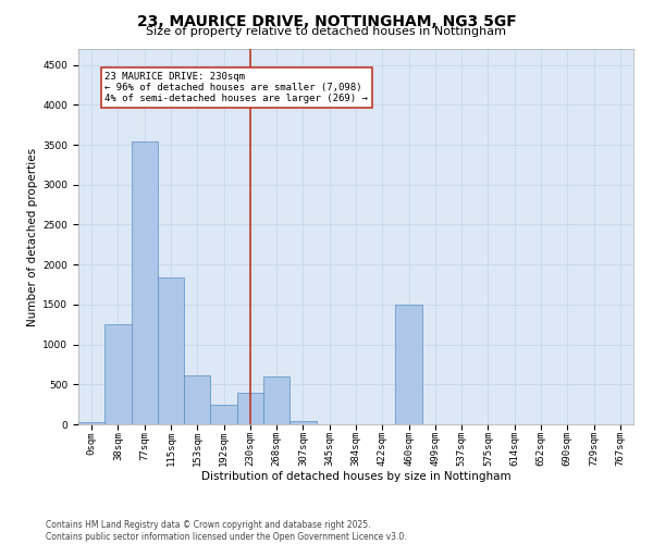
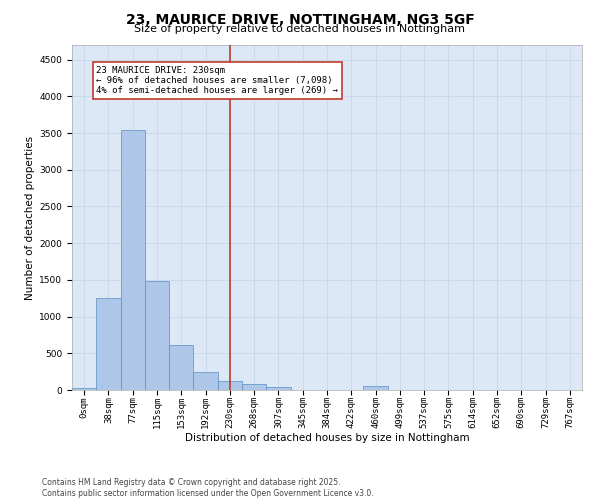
115sqm: 1840 -> 1490
230sqm: 400 -> 120
268sqm: 600 -> 80
460sqm: 1500 -> 50
